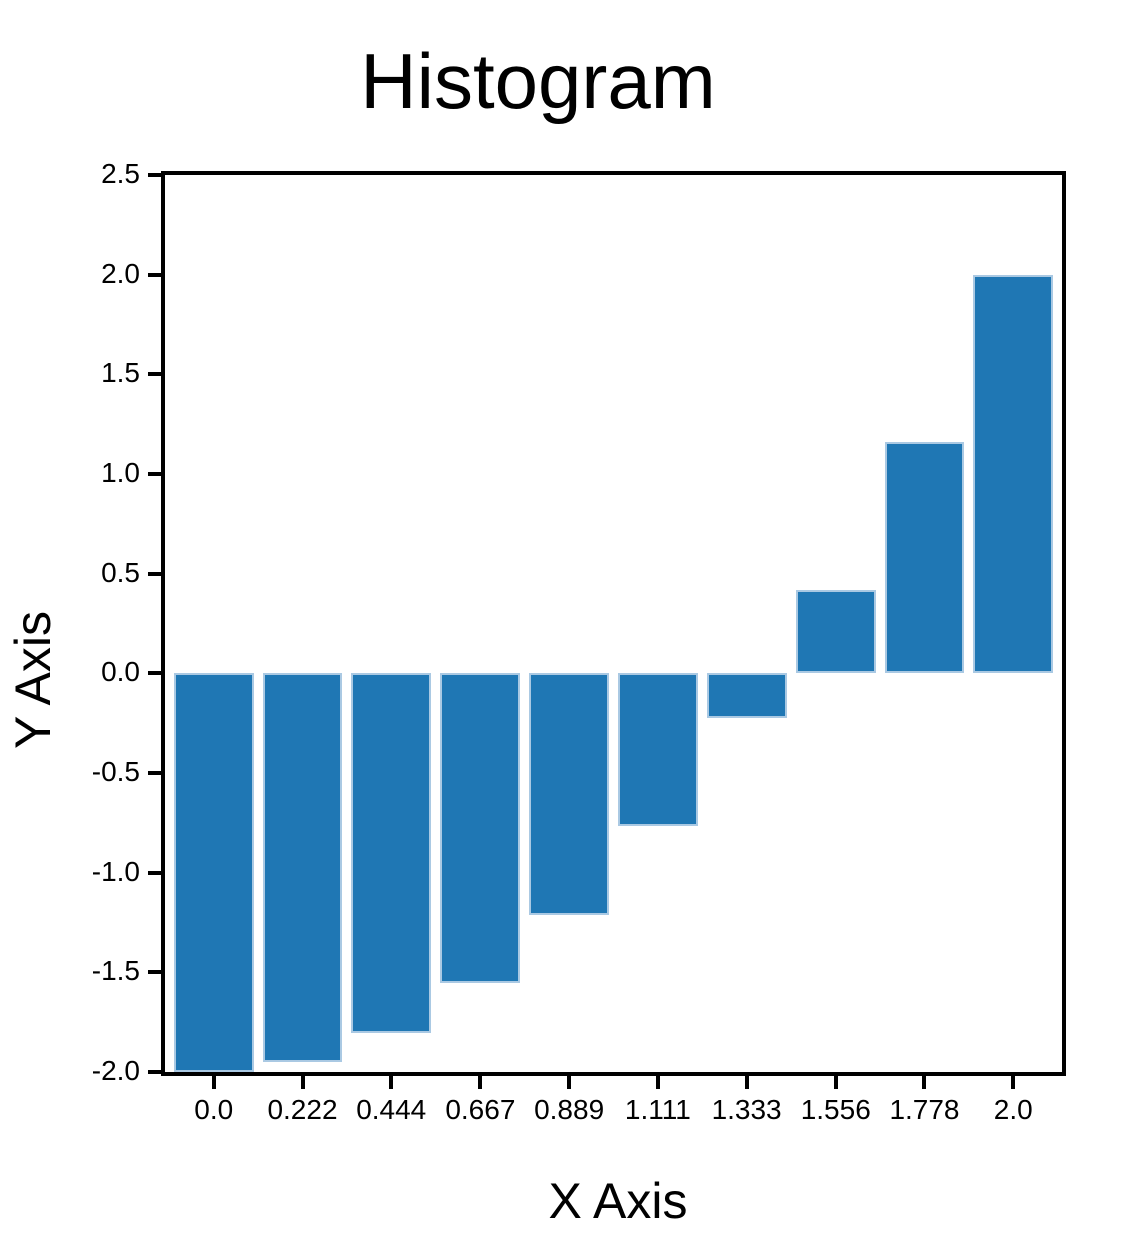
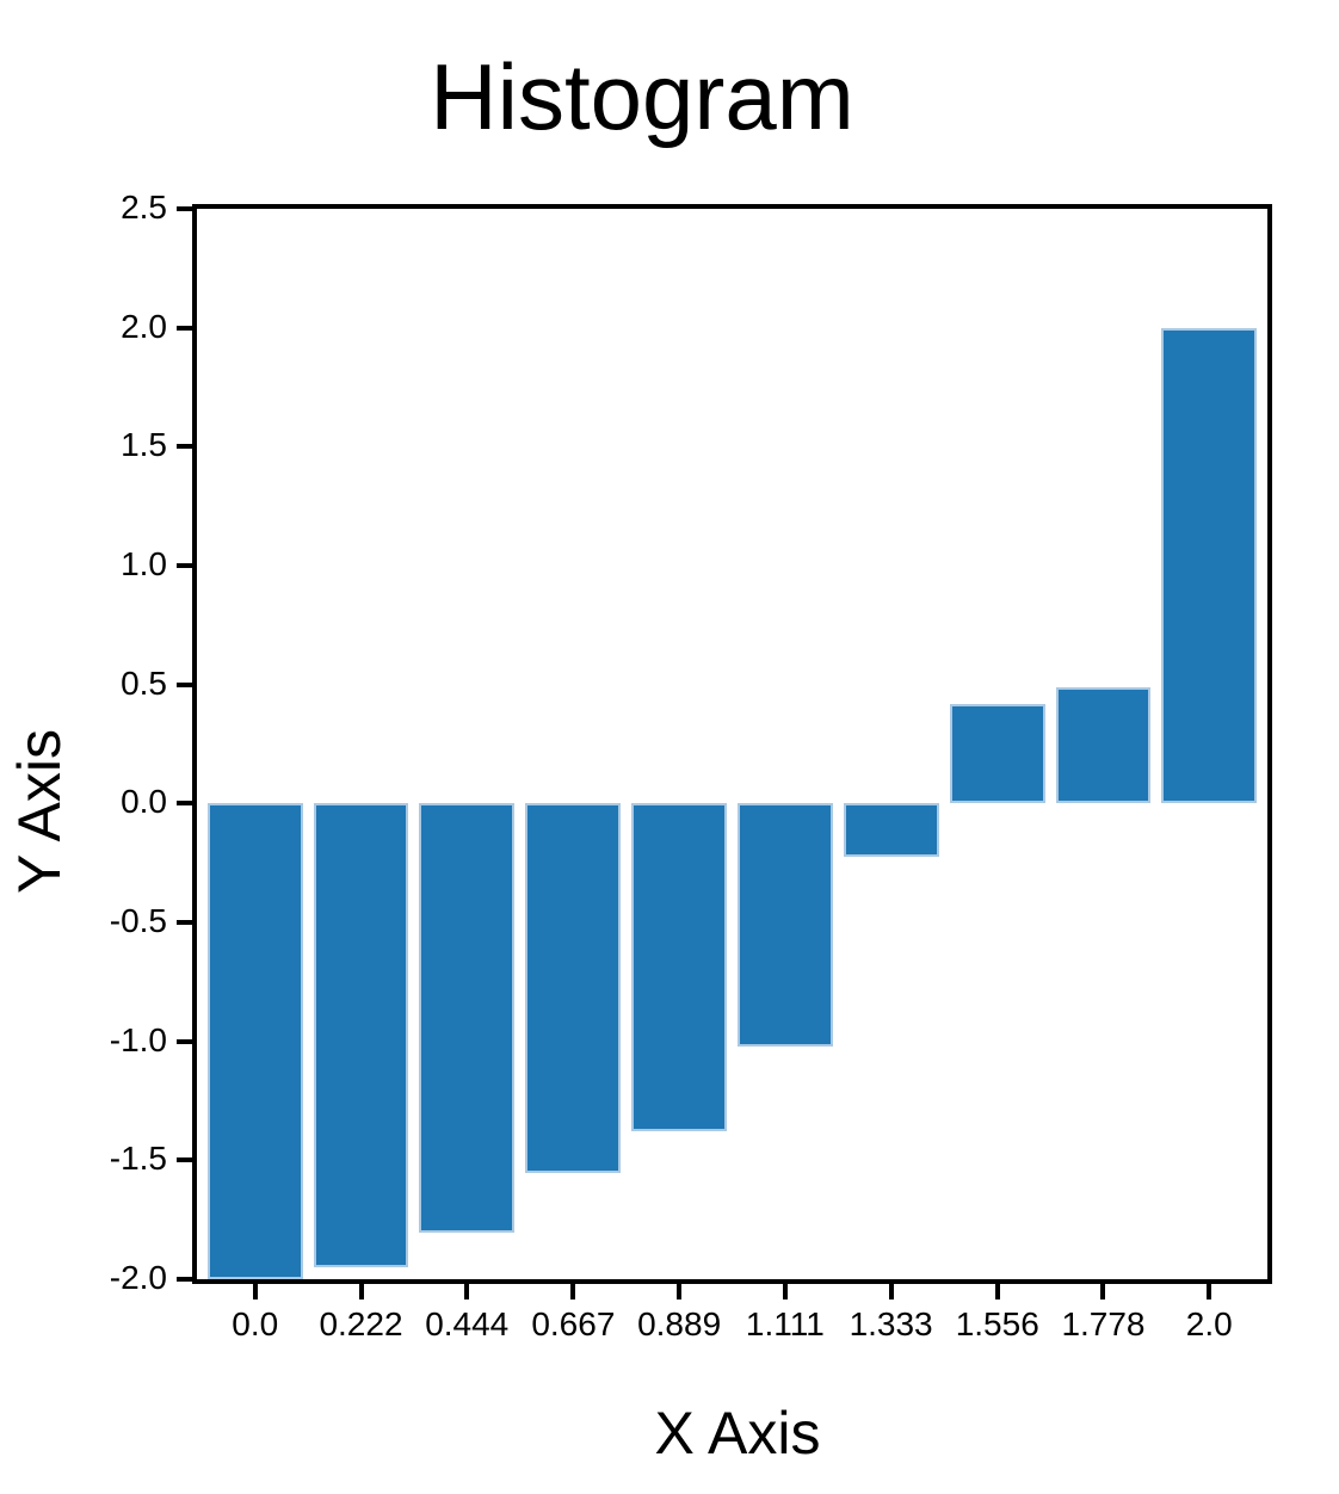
0.889: -1.21 -> -1.38
1.111: -0.77 -> -1.02
1.778: 1.16 -> 0.49
